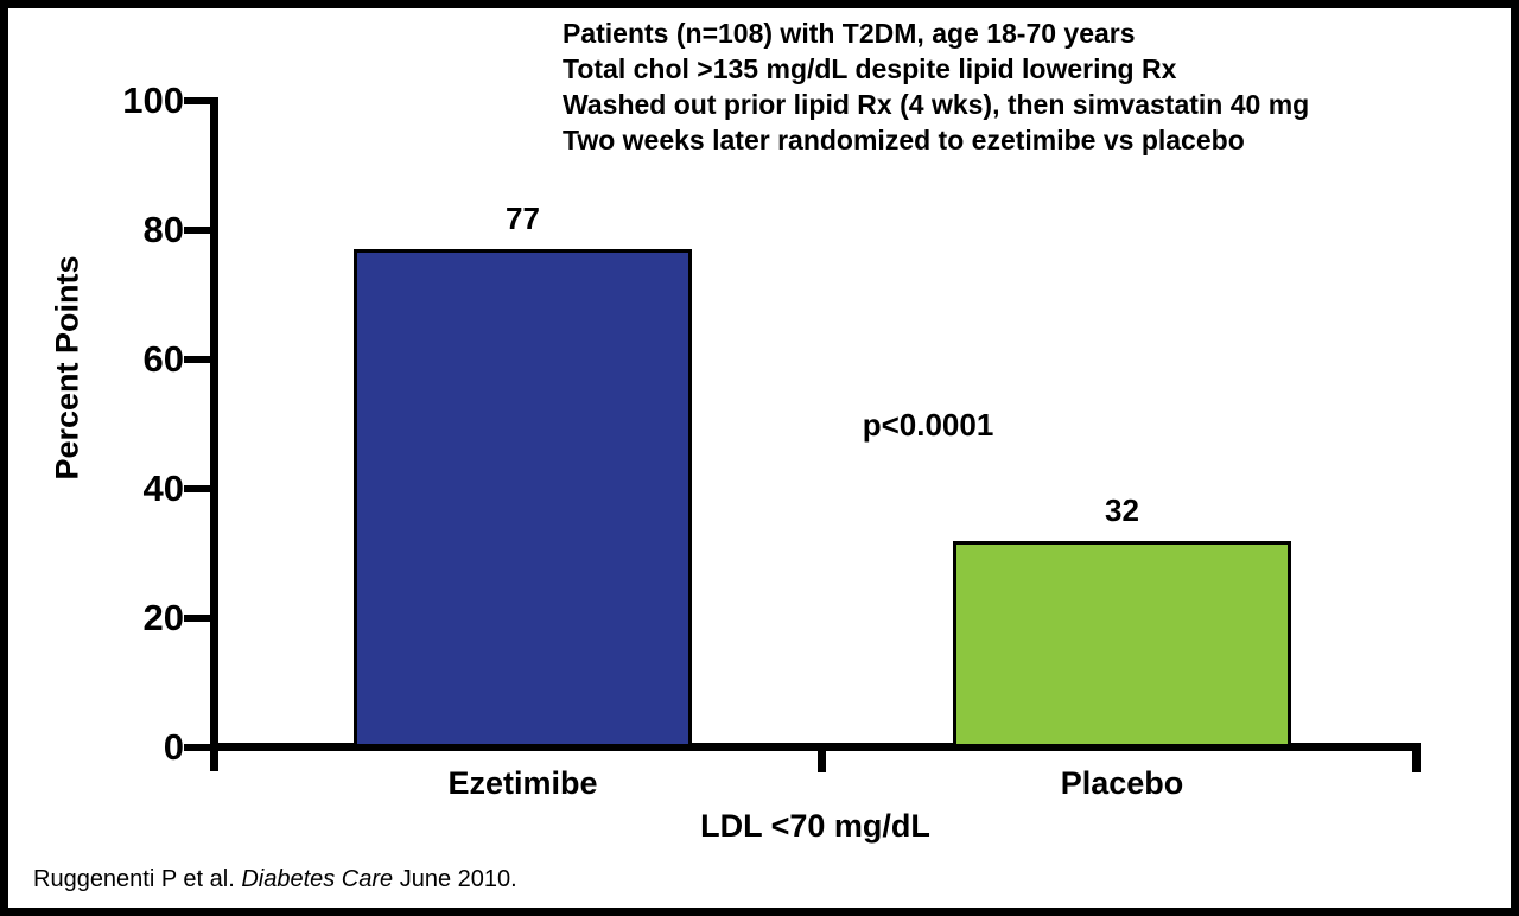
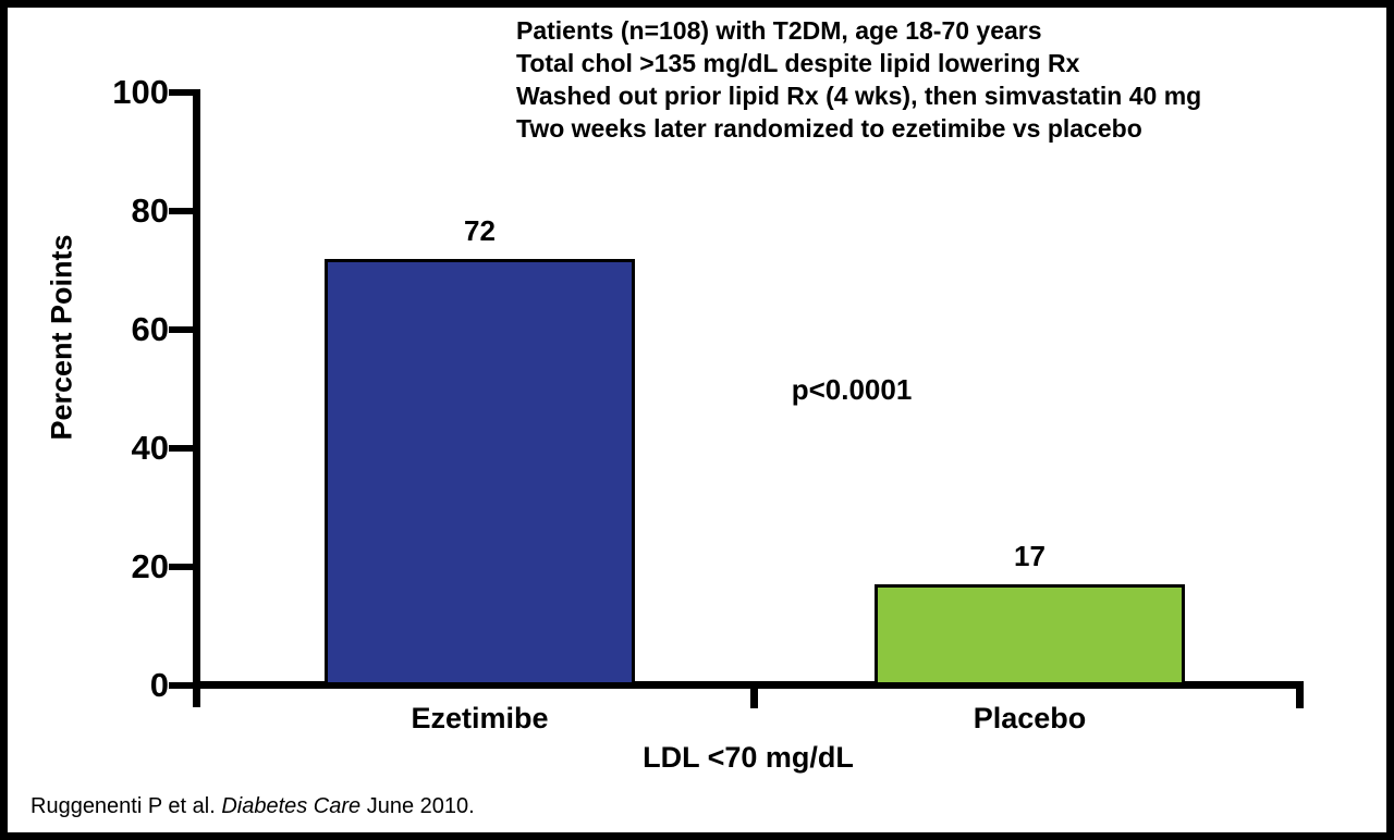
Ezetimibe: 77 -> 72
Placebo: 32 -> 17
